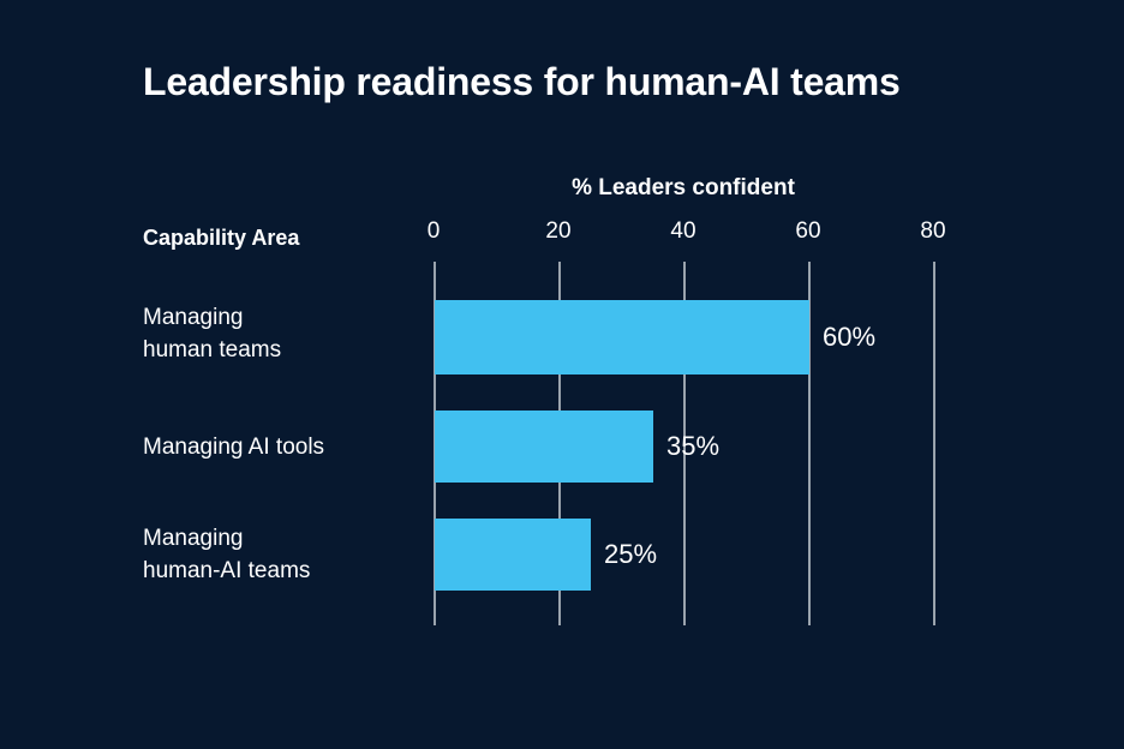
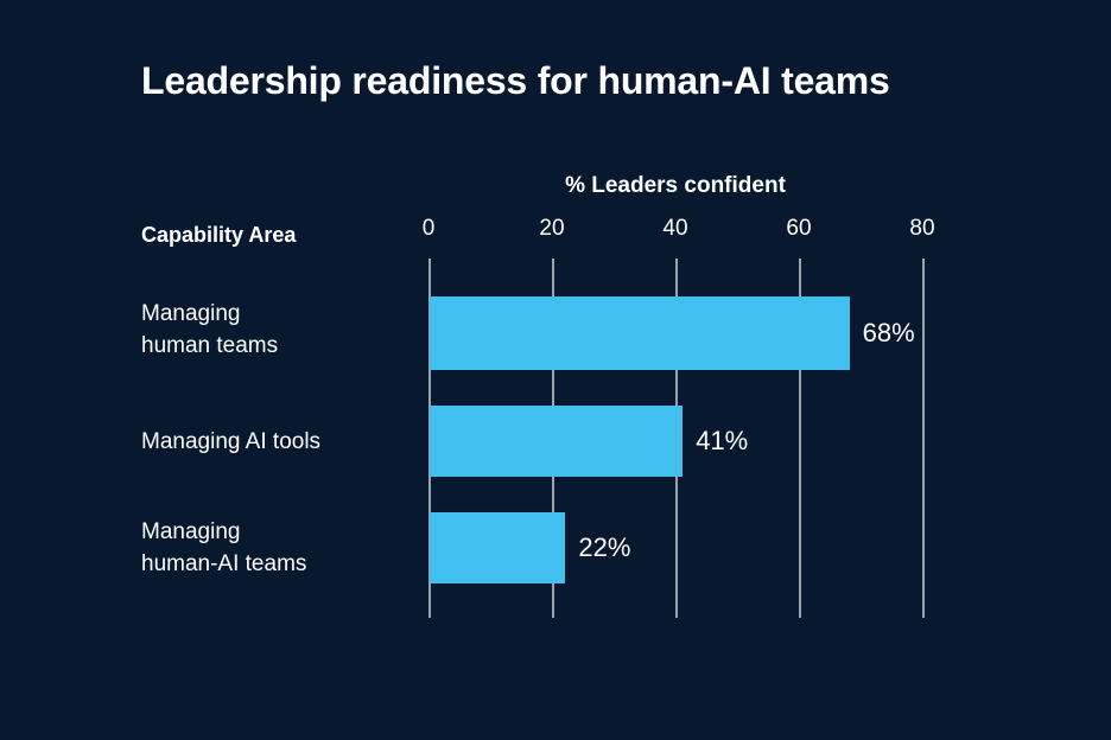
Managing human teams: 60% -> 68%
Managing AI tools: 35% -> 41%
Managing human-AI teams: 25% -> 22%
